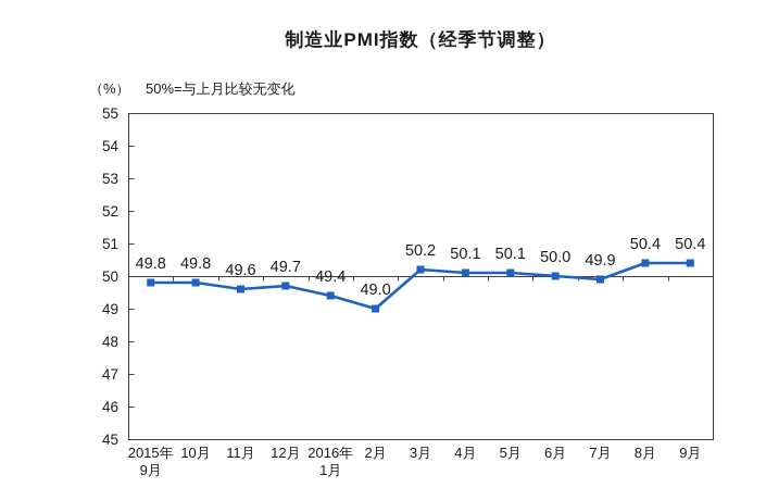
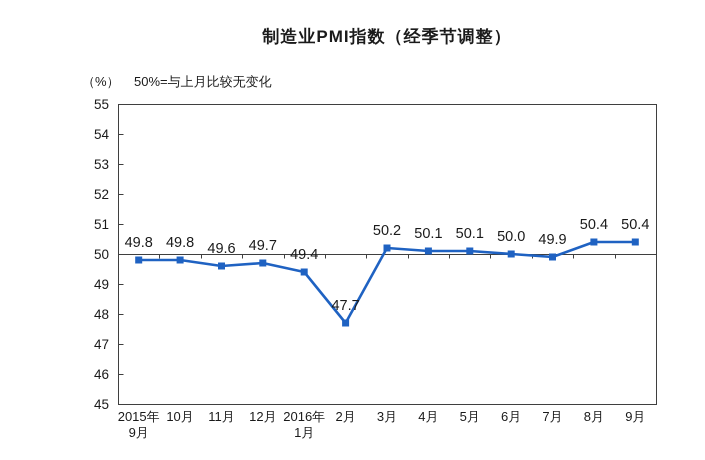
2月: 49.0 -> 47.7
